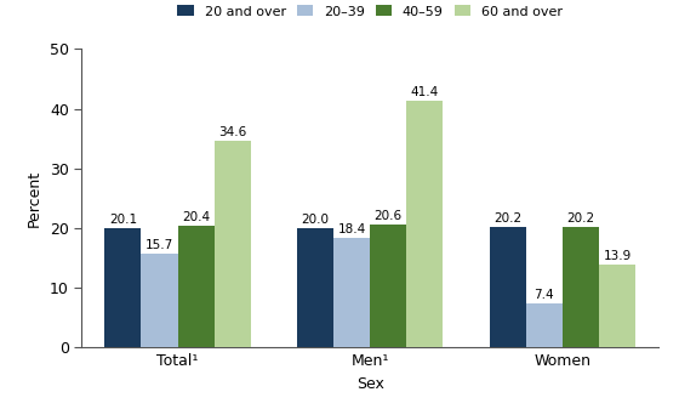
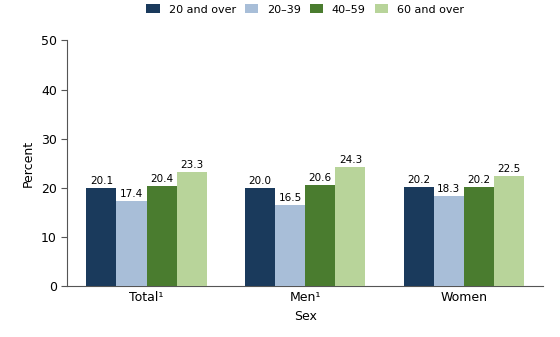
20–39/Total¹: 15.7 -> 17.4
60 and over/Total¹: 34.6 -> 23.3
20–39/Men¹: 18.4 -> 16.5
60 and over/Men¹: 41.4 -> 24.3
20–39/Women: 7.4 -> 18.3
60 and over/Women: 13.9 -> 22.5
